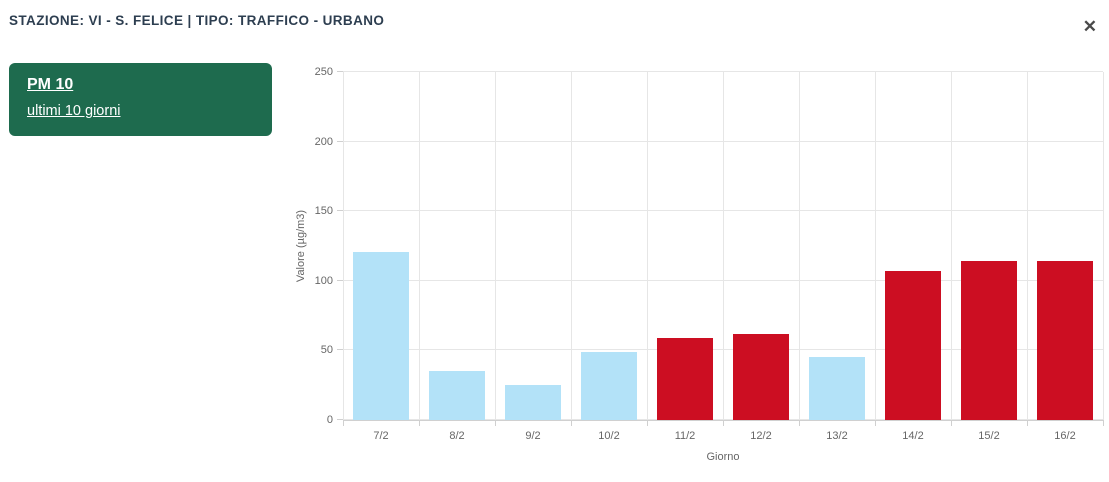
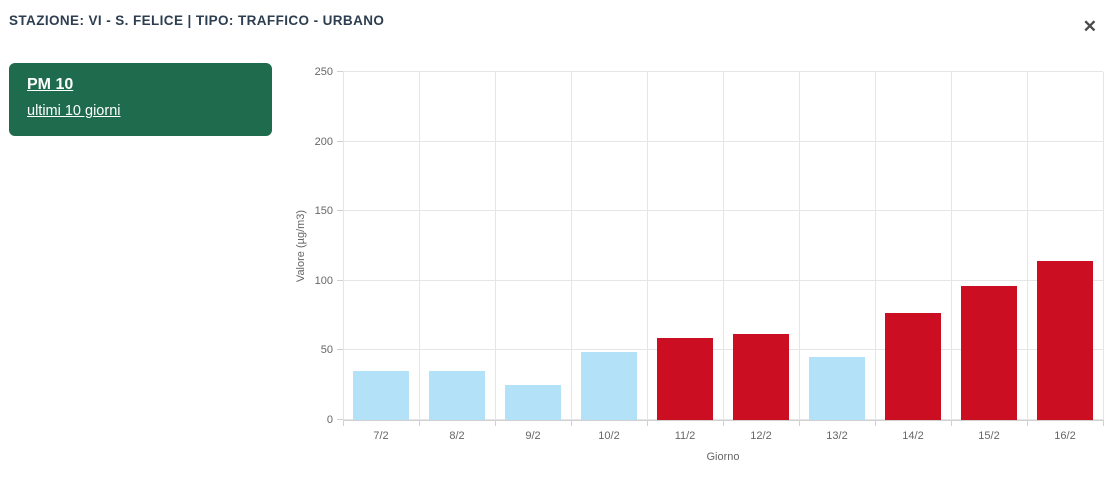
7/2: 121 -> 35
14/2: 107 -> 77
15/2: 114 -> 96
